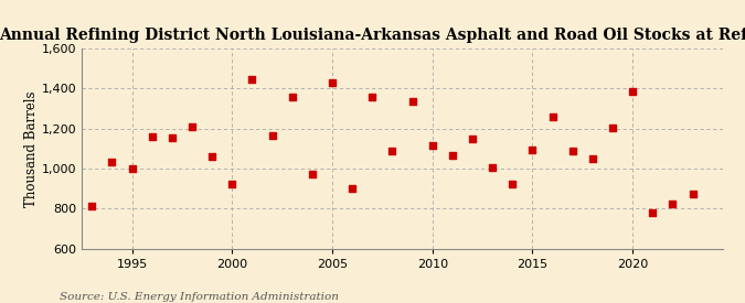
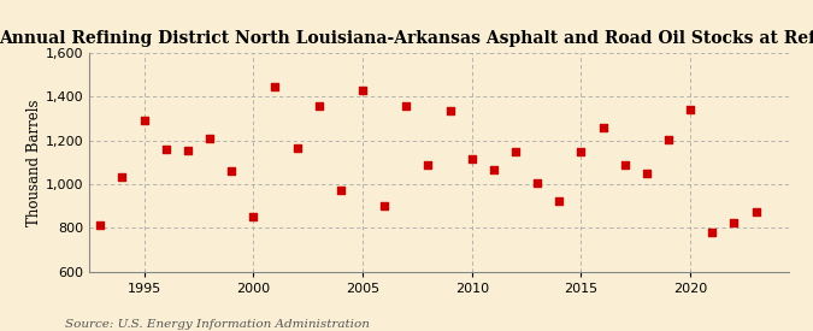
1995: 1,000 -> 1,290
2000: 920 -> 850
2015: 1,100 -> 1,150
2020: 1,380 -> 1,340
